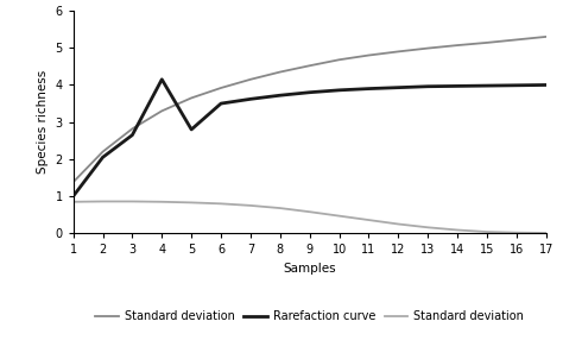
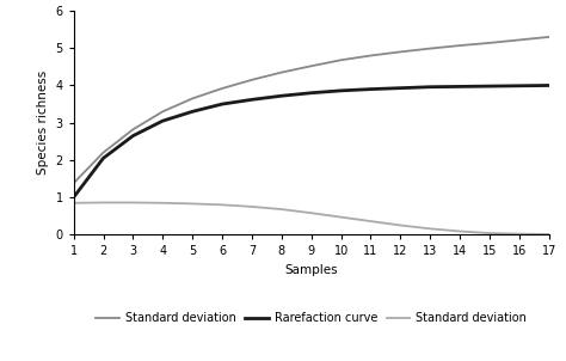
Rarefaction curve/4: 4.15 -> 3.05
Rarefaction curve/5: 2.80 -> 3.30
